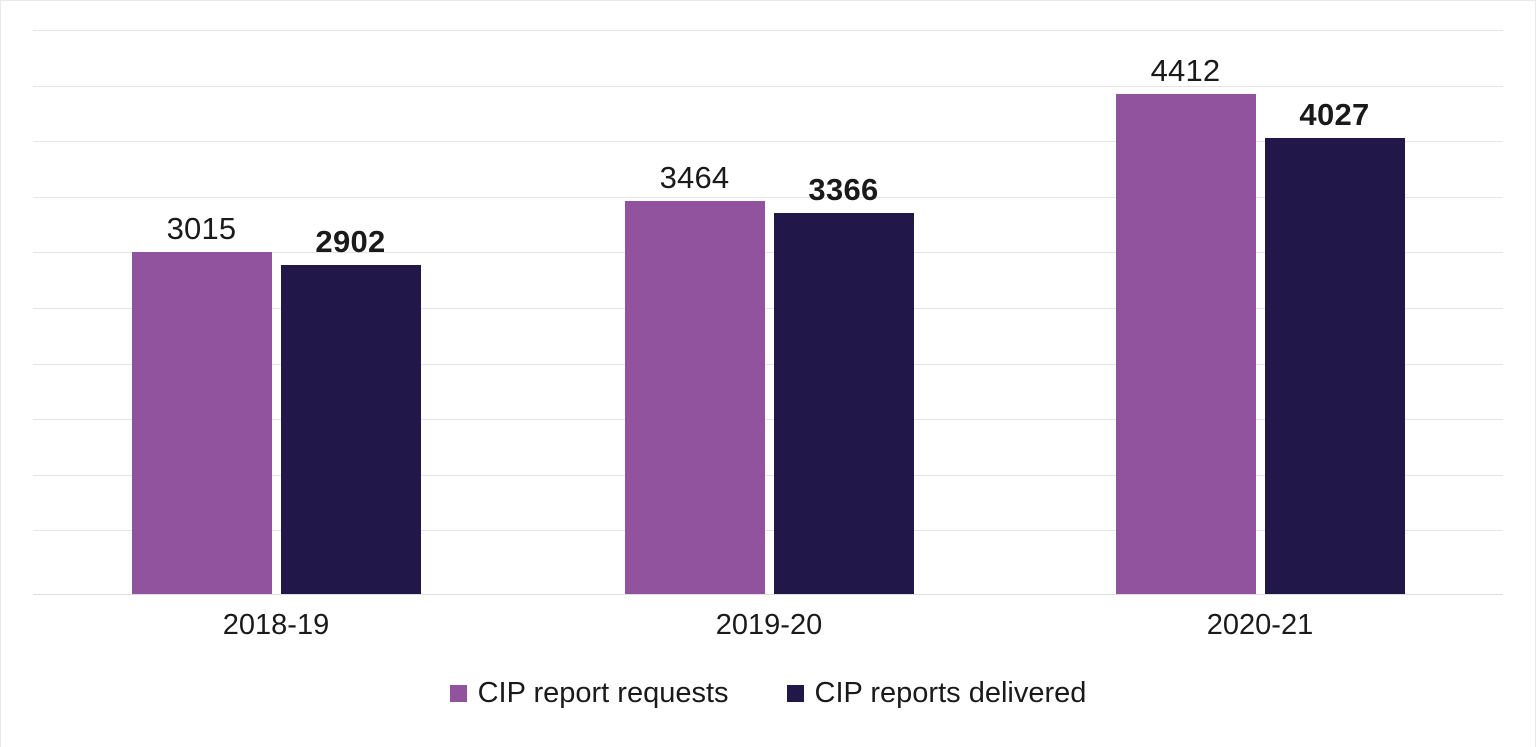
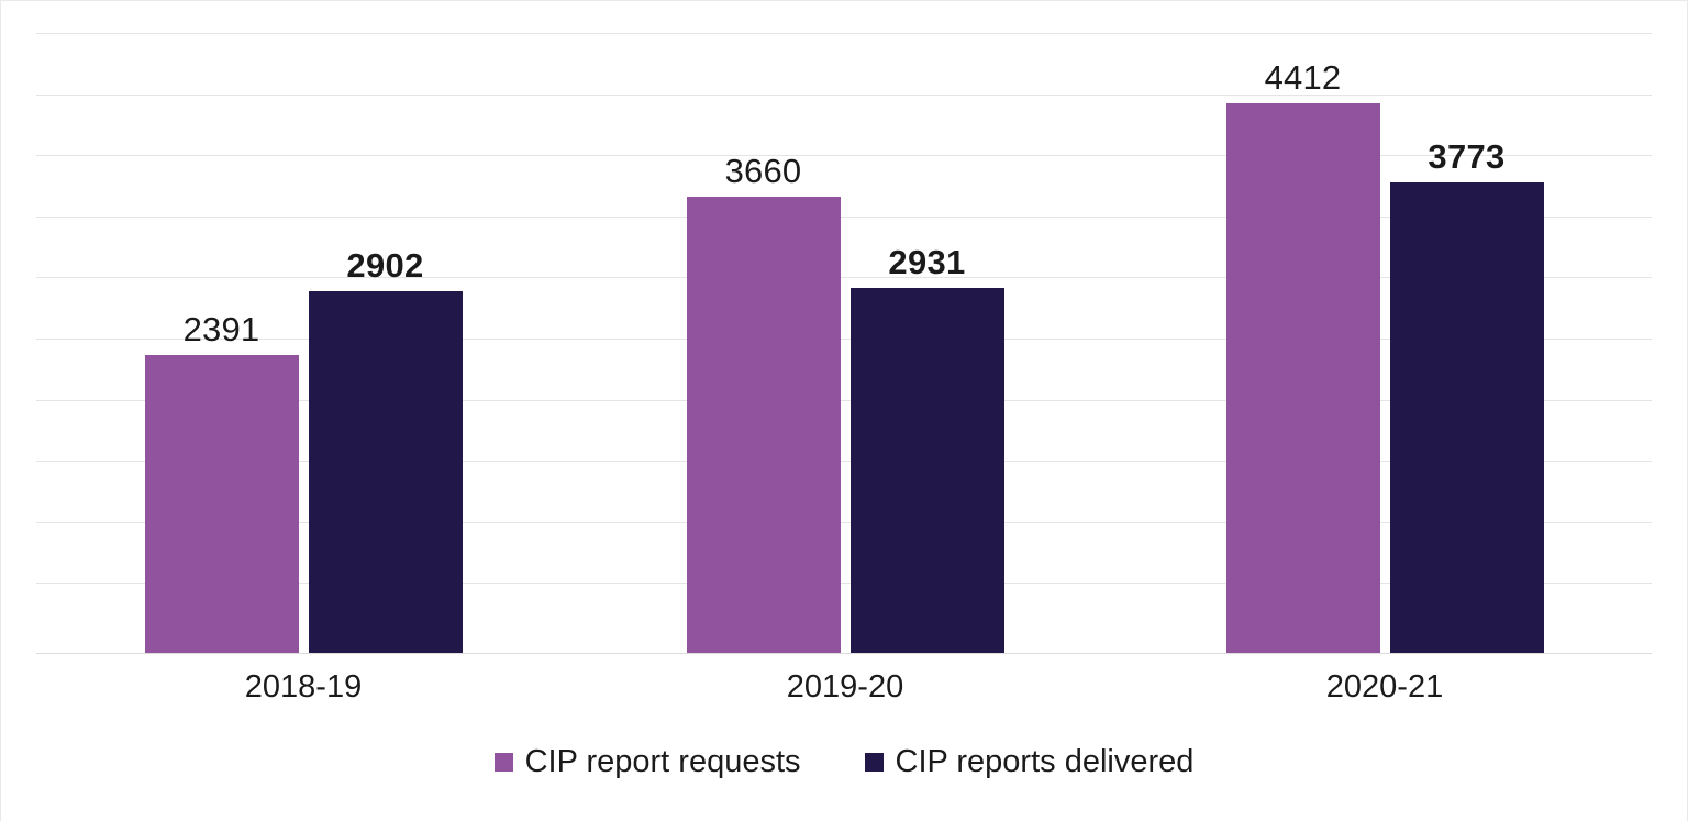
CIP report requests/2018-19: 3015 -> 2391
CIP report requests/2019-20: 3464 -> 3660
CIP reports delivered/2019-20: 3366 -> 2931
CIP reports delivered/2020-21: 4027 -> 3773
